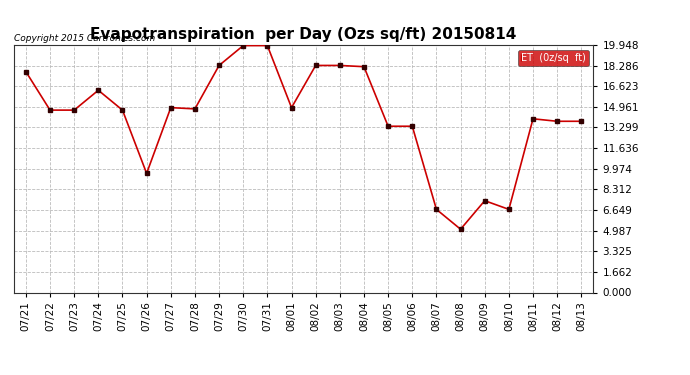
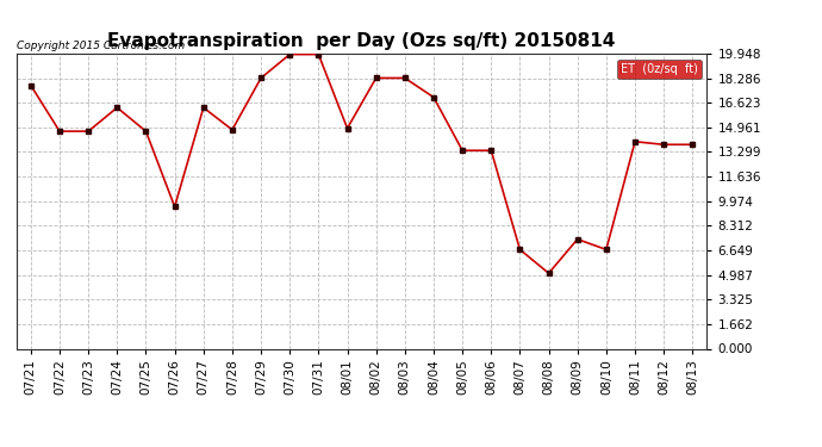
07/27: 14.9 -> 16.3
08/04: 18.2 -> 17.0
